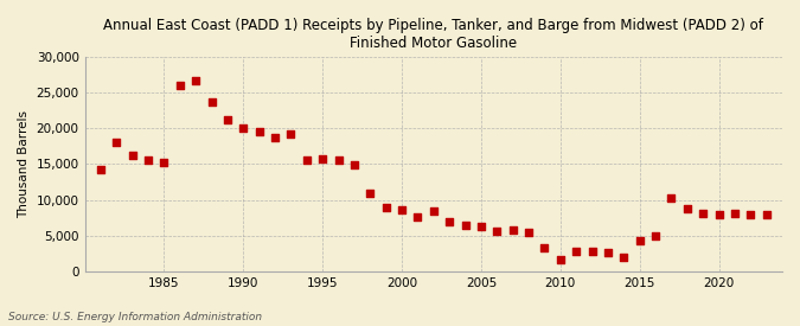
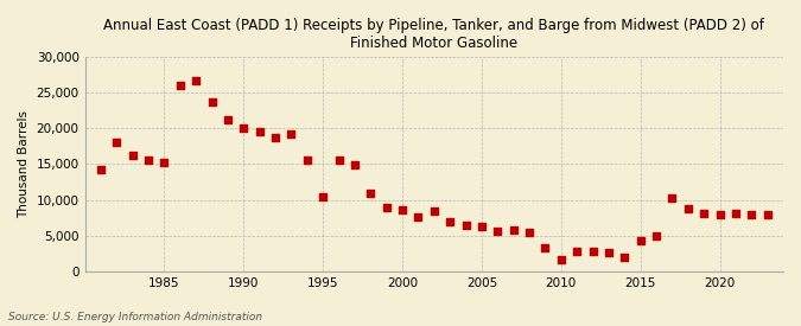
1995: 15,700 -> 10,400
